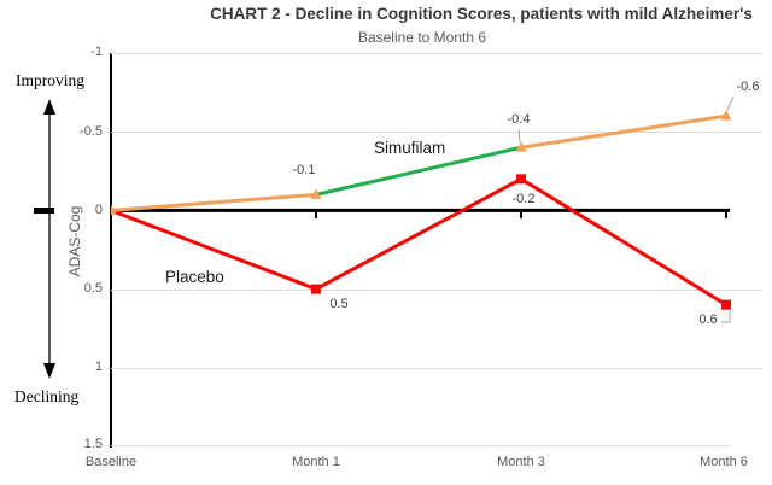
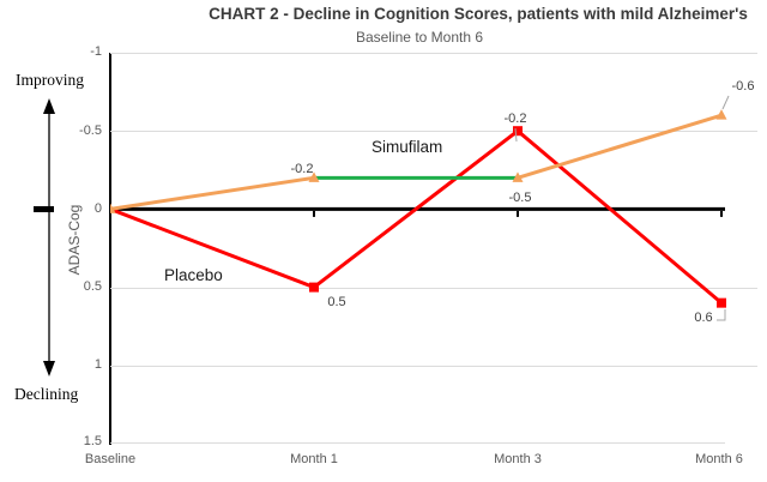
Simufilam/Month 1: -0.1 -> -0.2
Simufilam/Month 3: -0.4 -> -0.2
Placebo/Month 3: -0.2 -> -0.5
